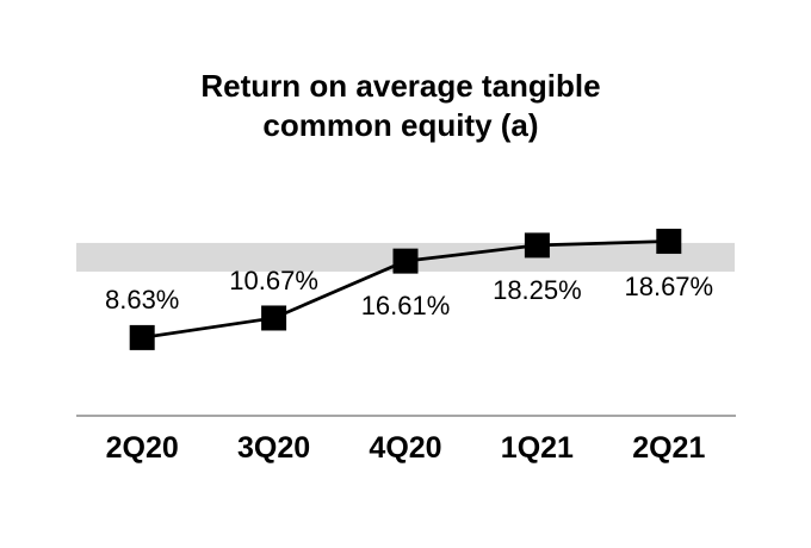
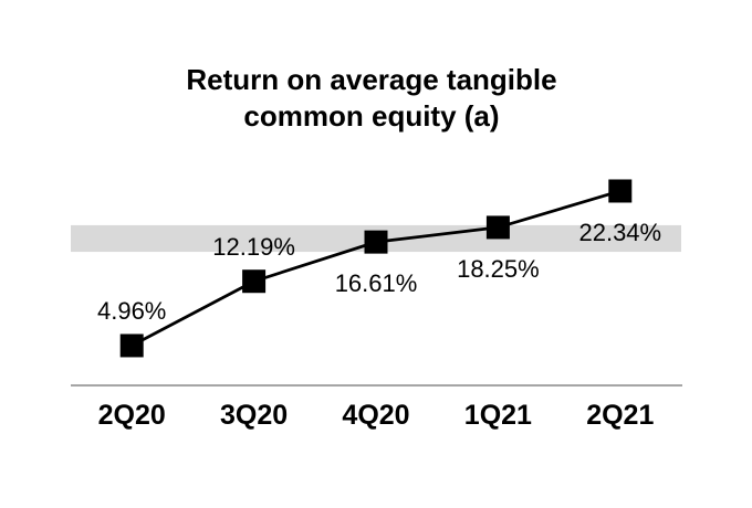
2Q20: 8.63% -> 4.96%
3Q20: 10.67% -> 12.19%
2Q21: 18.67% -> 22.34%
